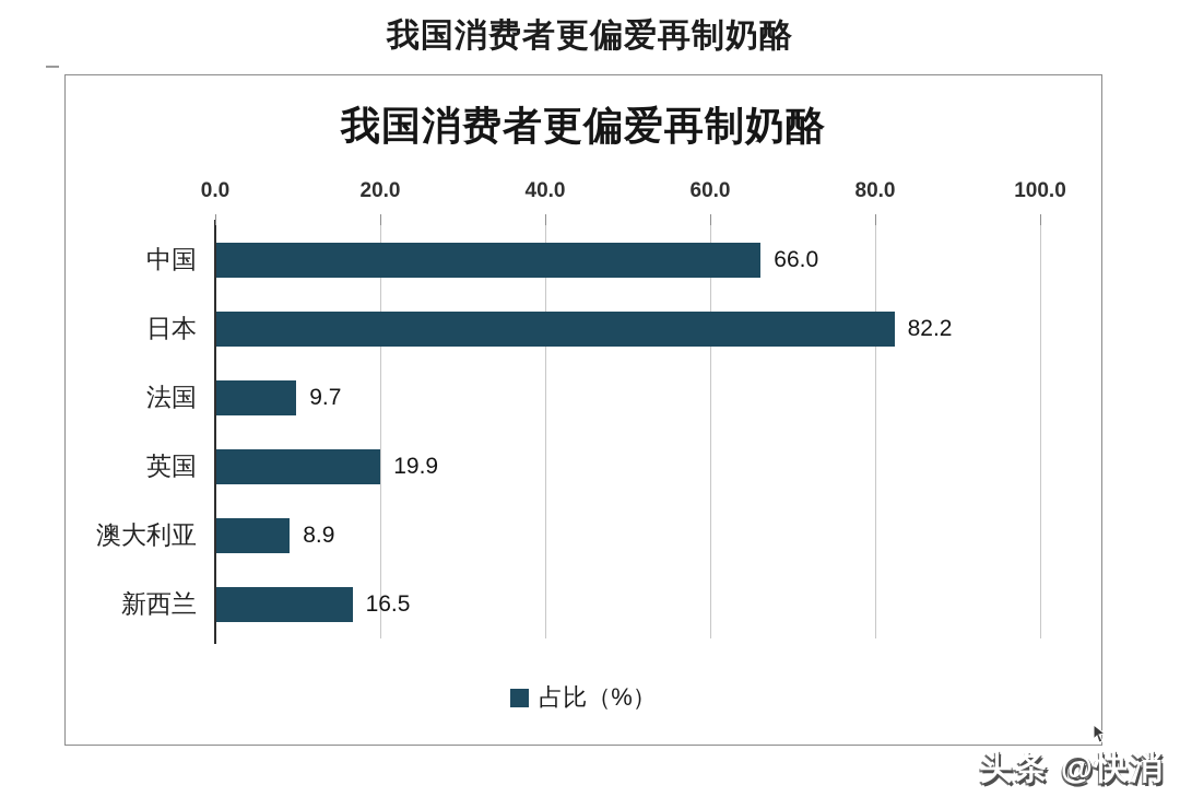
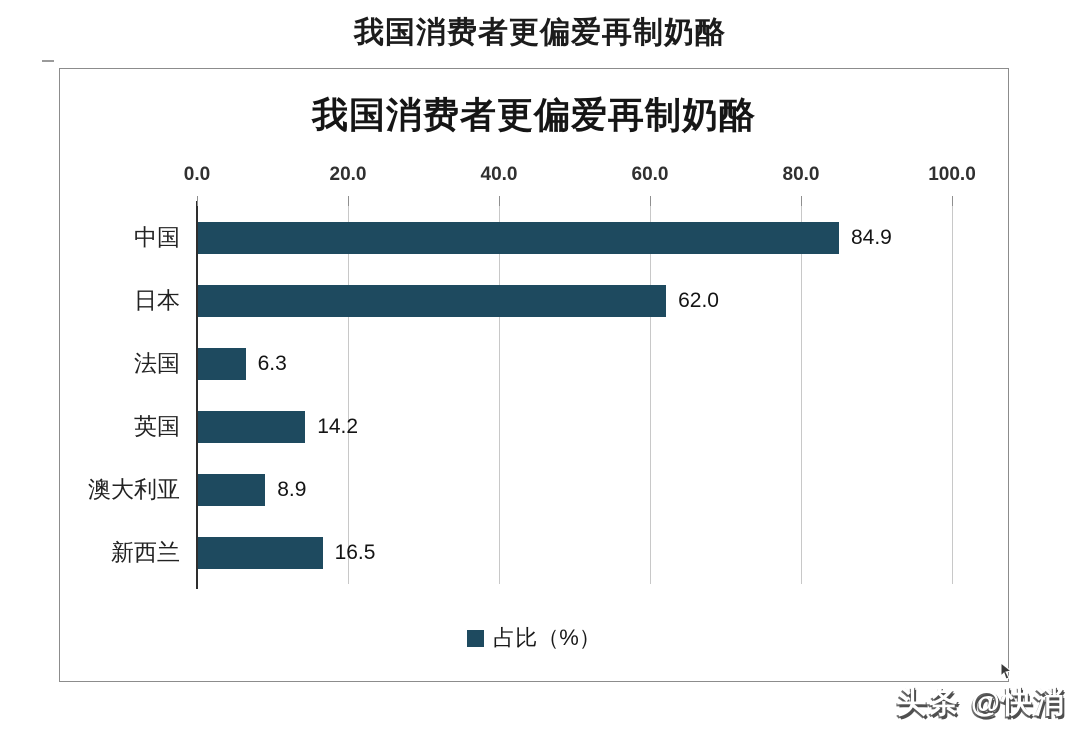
中国: 66.0 -> 84.9
日本: 82.2 -> 62.0
法国: 9.7 -> 6.3
英国: 19.9 -> 14.2
